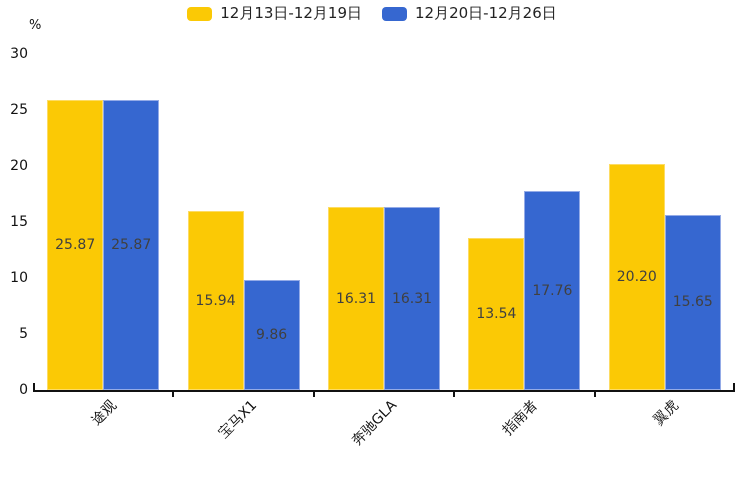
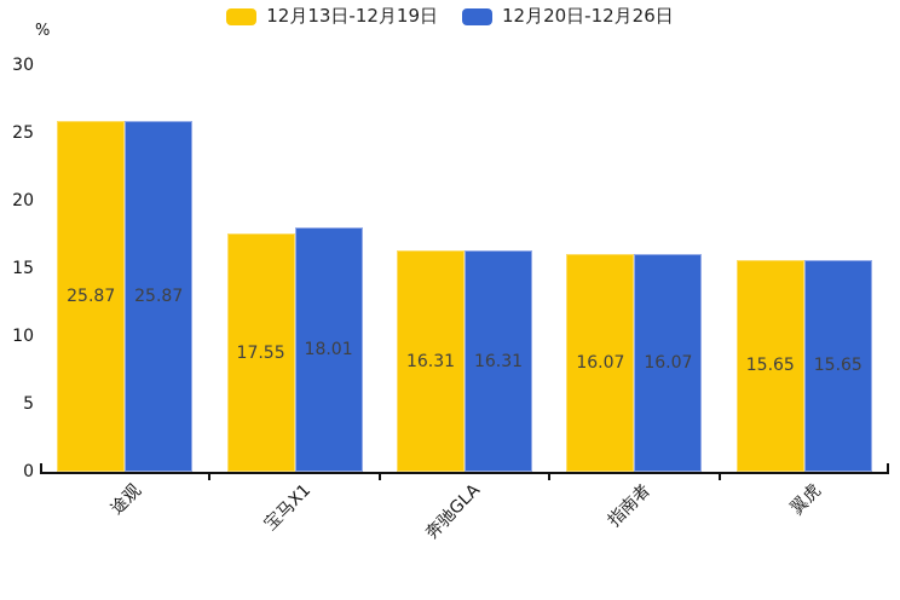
12月13日-12月19日/宝马X1: 15.94 -> 17.55
12月20日-12月26日/宝马X1: 9.86 -> 18.01
12月13日-12月19日/指南者: 13.54 -> 16.07
12月20日-12月26日/指南者: 17.76 -> 16.07
12月13日-12月19日/翼虎: 20.20 -> 15.65
